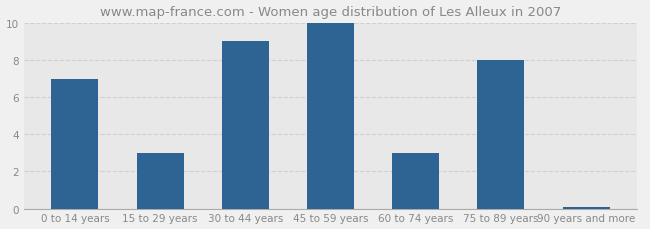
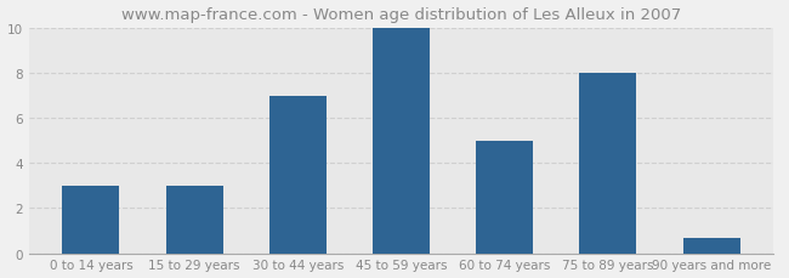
0 to 14 years: 7.0 -> 3.0
30 to 44 years: 9.0 -> 7.0
60 to 74 years: 3.0 -> 5.0
90 years and more: 0.1 -> 0.7
